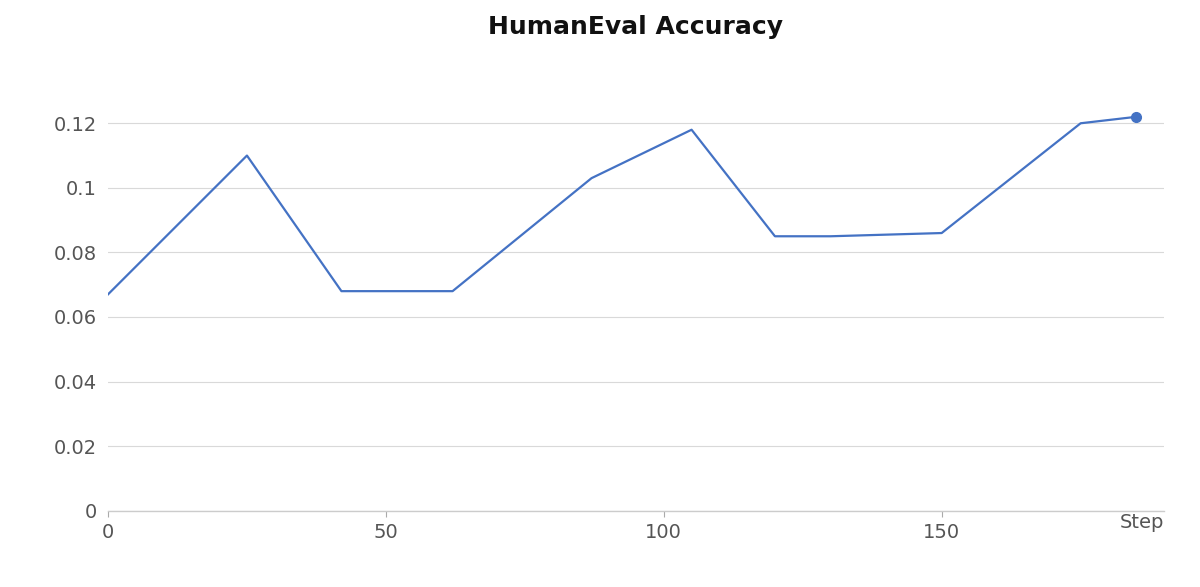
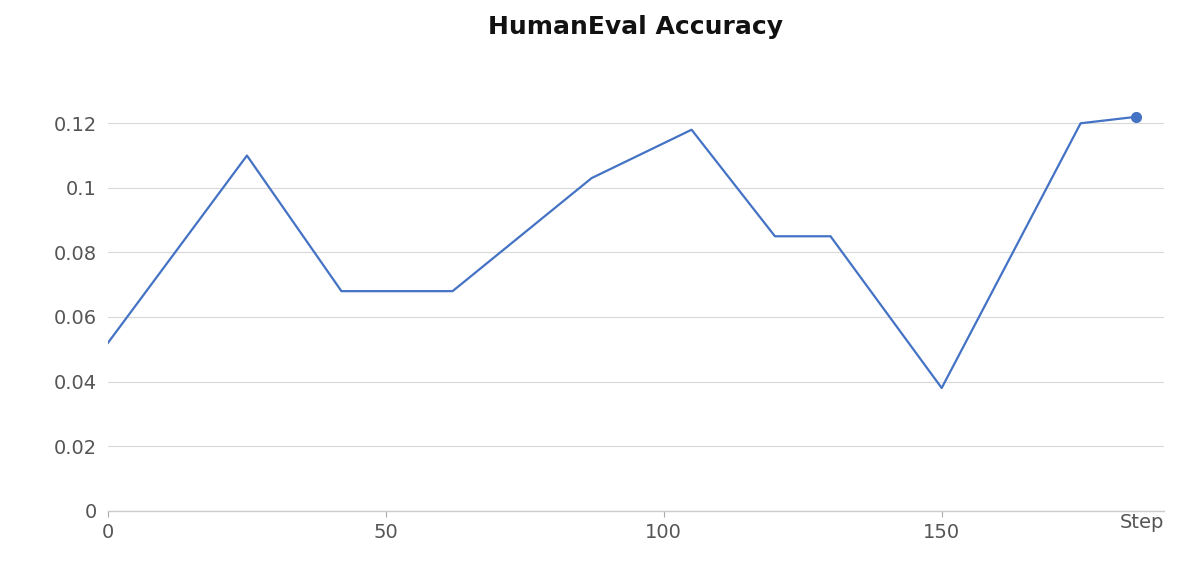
0: 0.067 -> 0.052
150: 0.086 -> 0.038
